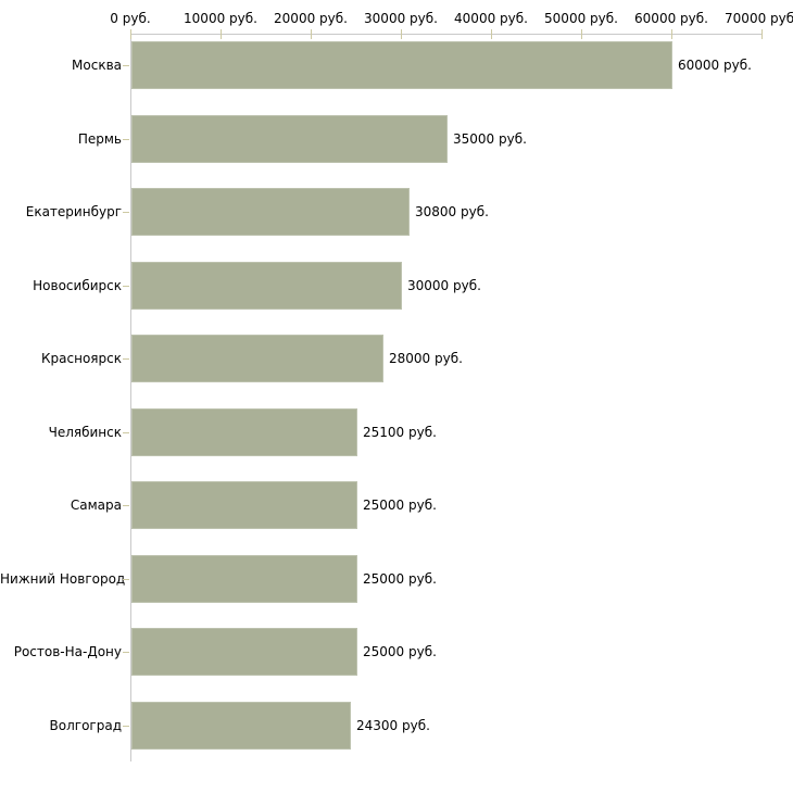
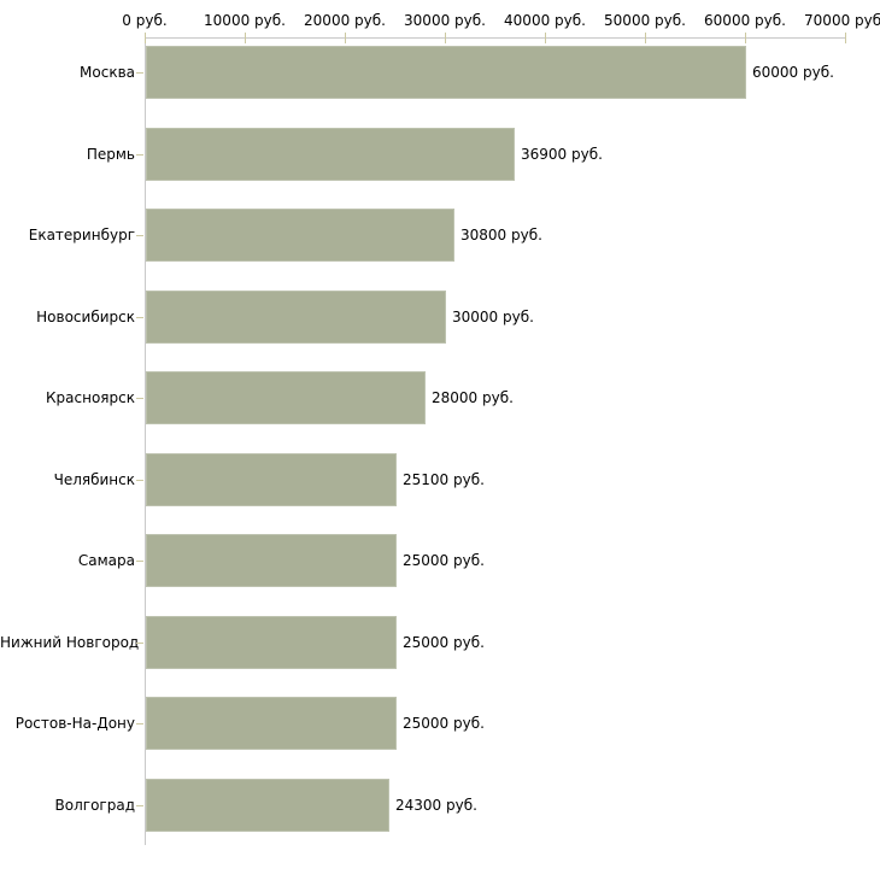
Пермь: 35000 -> 36900
